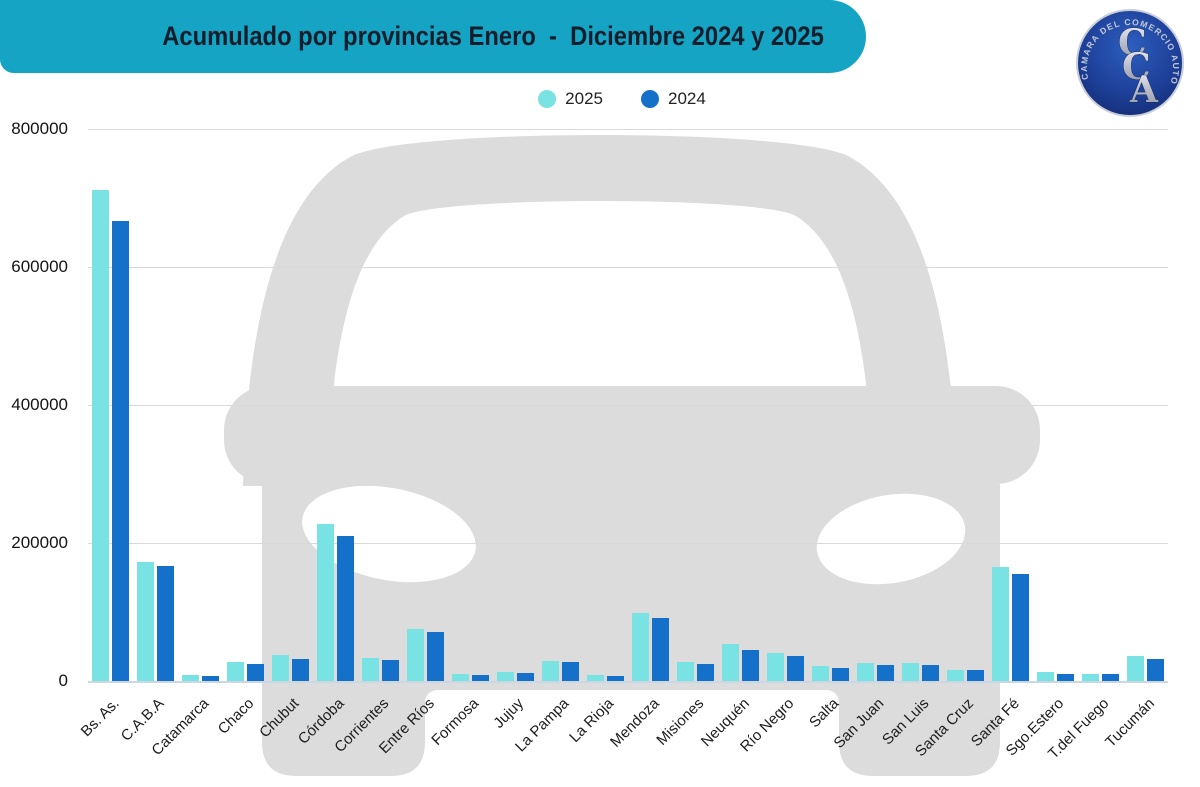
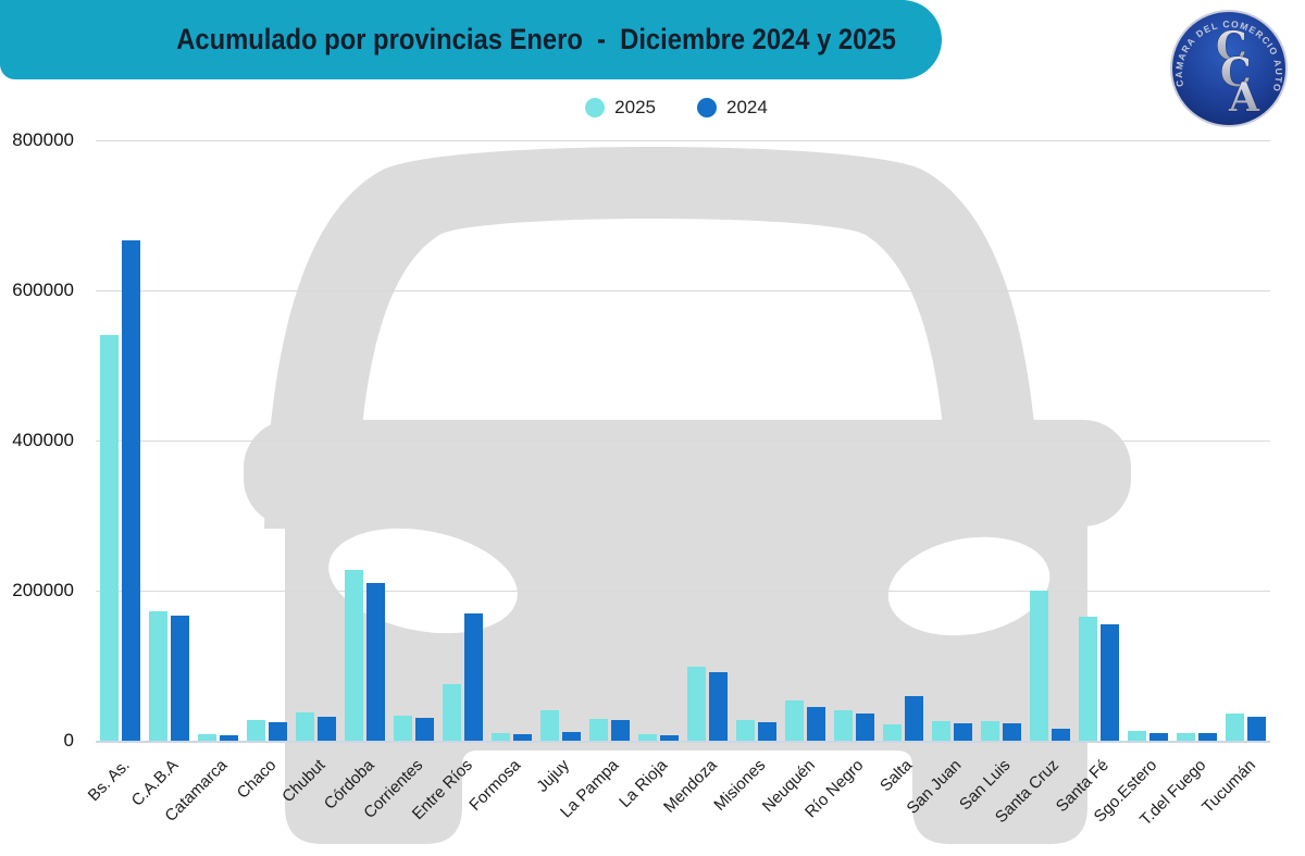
2025/Bs. As.: 710000 -> 540000
2024/Entre Ríos: 70000 -> 170000
2025/Jujuy: 10000 -> 40000
2024/Salta: 20000 -> 60000
2025/Santa Cruz: 20000 -> 200000
